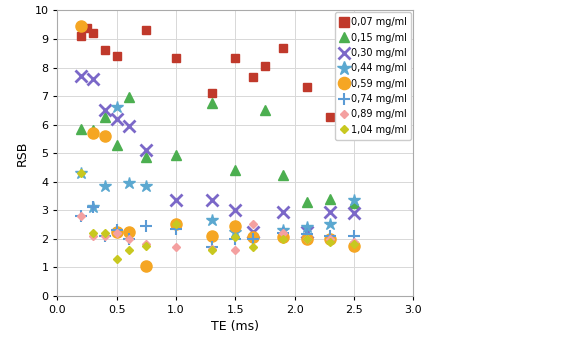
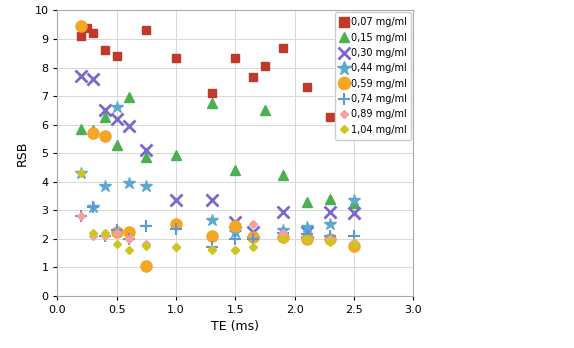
1,04 mg/ml/0.5: 1.30 -> 1.80
1,04 mg/ml/1.0: 2.50 -> 1.70
0,30 mg/ml/1.5: 3.00 -> 2.60
1,04 mg/ml/1.5: 2.05 -> 1.60
